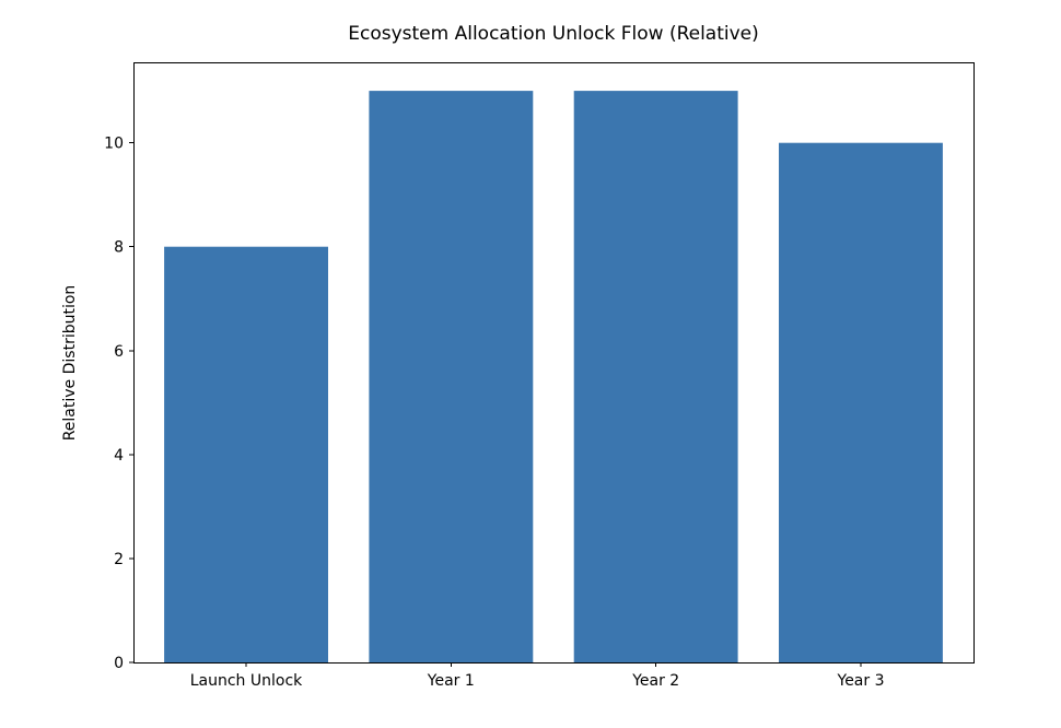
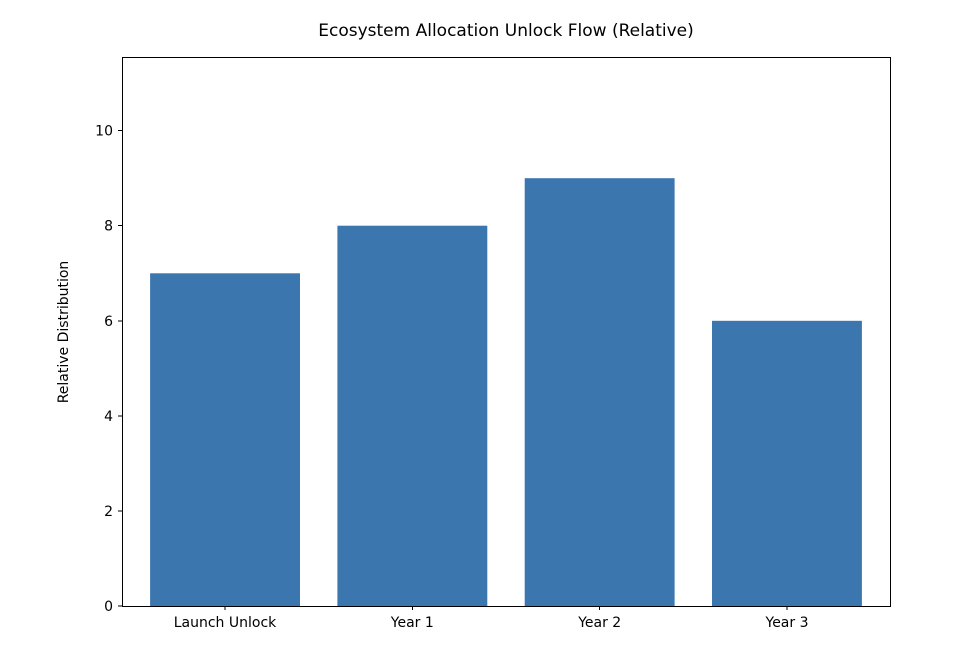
Launch Unlock: 8 -> 7
Year 1: 11 -> 8
Year 2: 11 -> 9
Year 3: 10 -> 6
